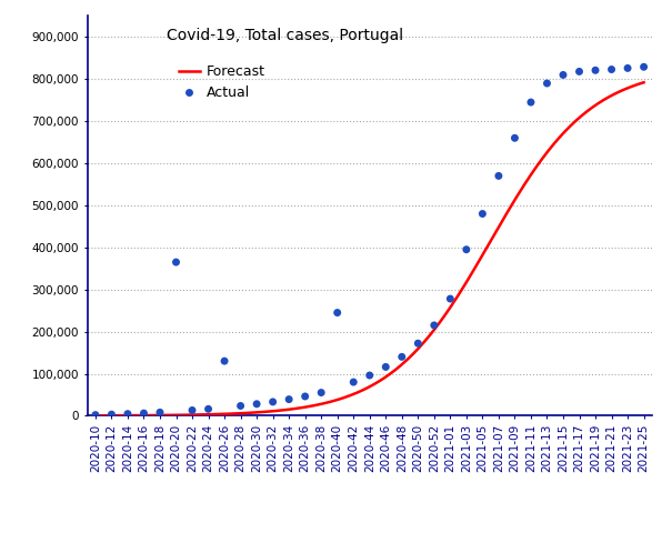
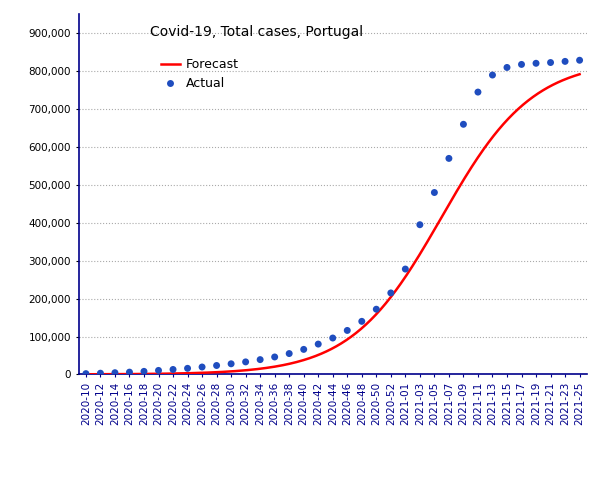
Actual/2020-20: 365,000 -> 10,000
Actual/2020-26: 130,000 -> 20,000
Actual/2020-40: 245,000 -> 66,000
